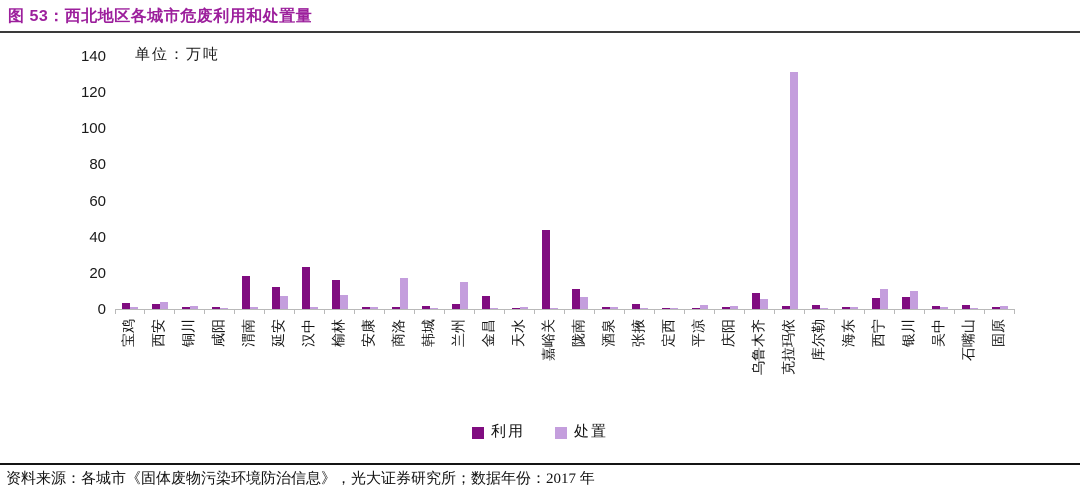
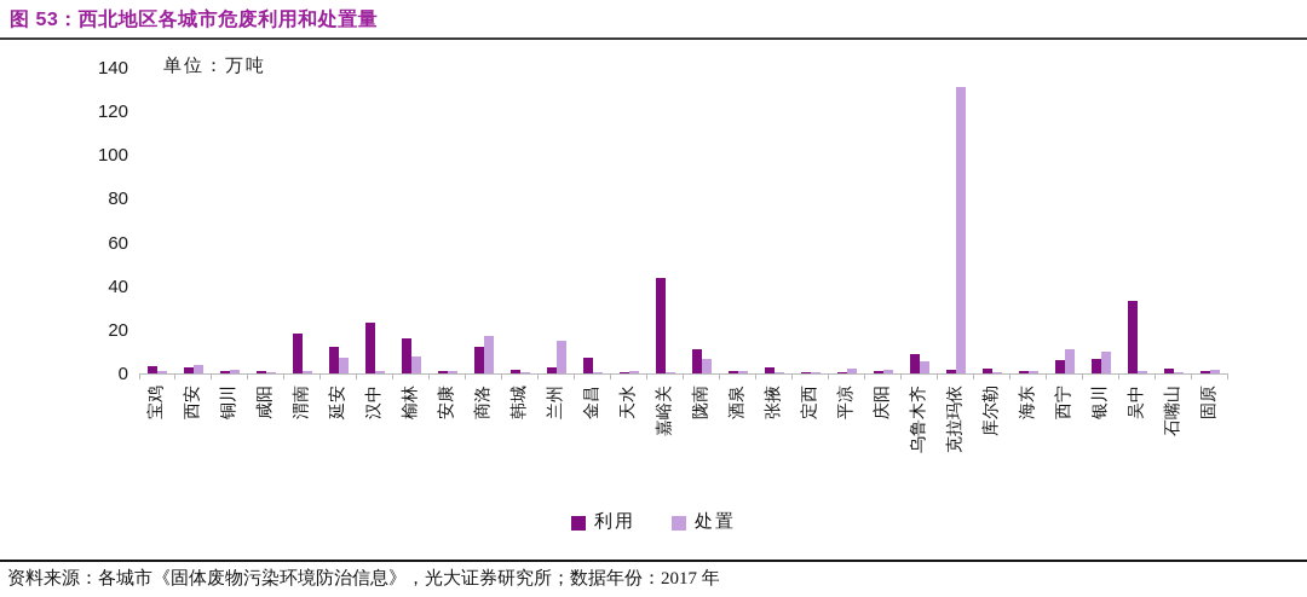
利用/商洛: 1 -> 12
利用/吴中: 2 -> 33
